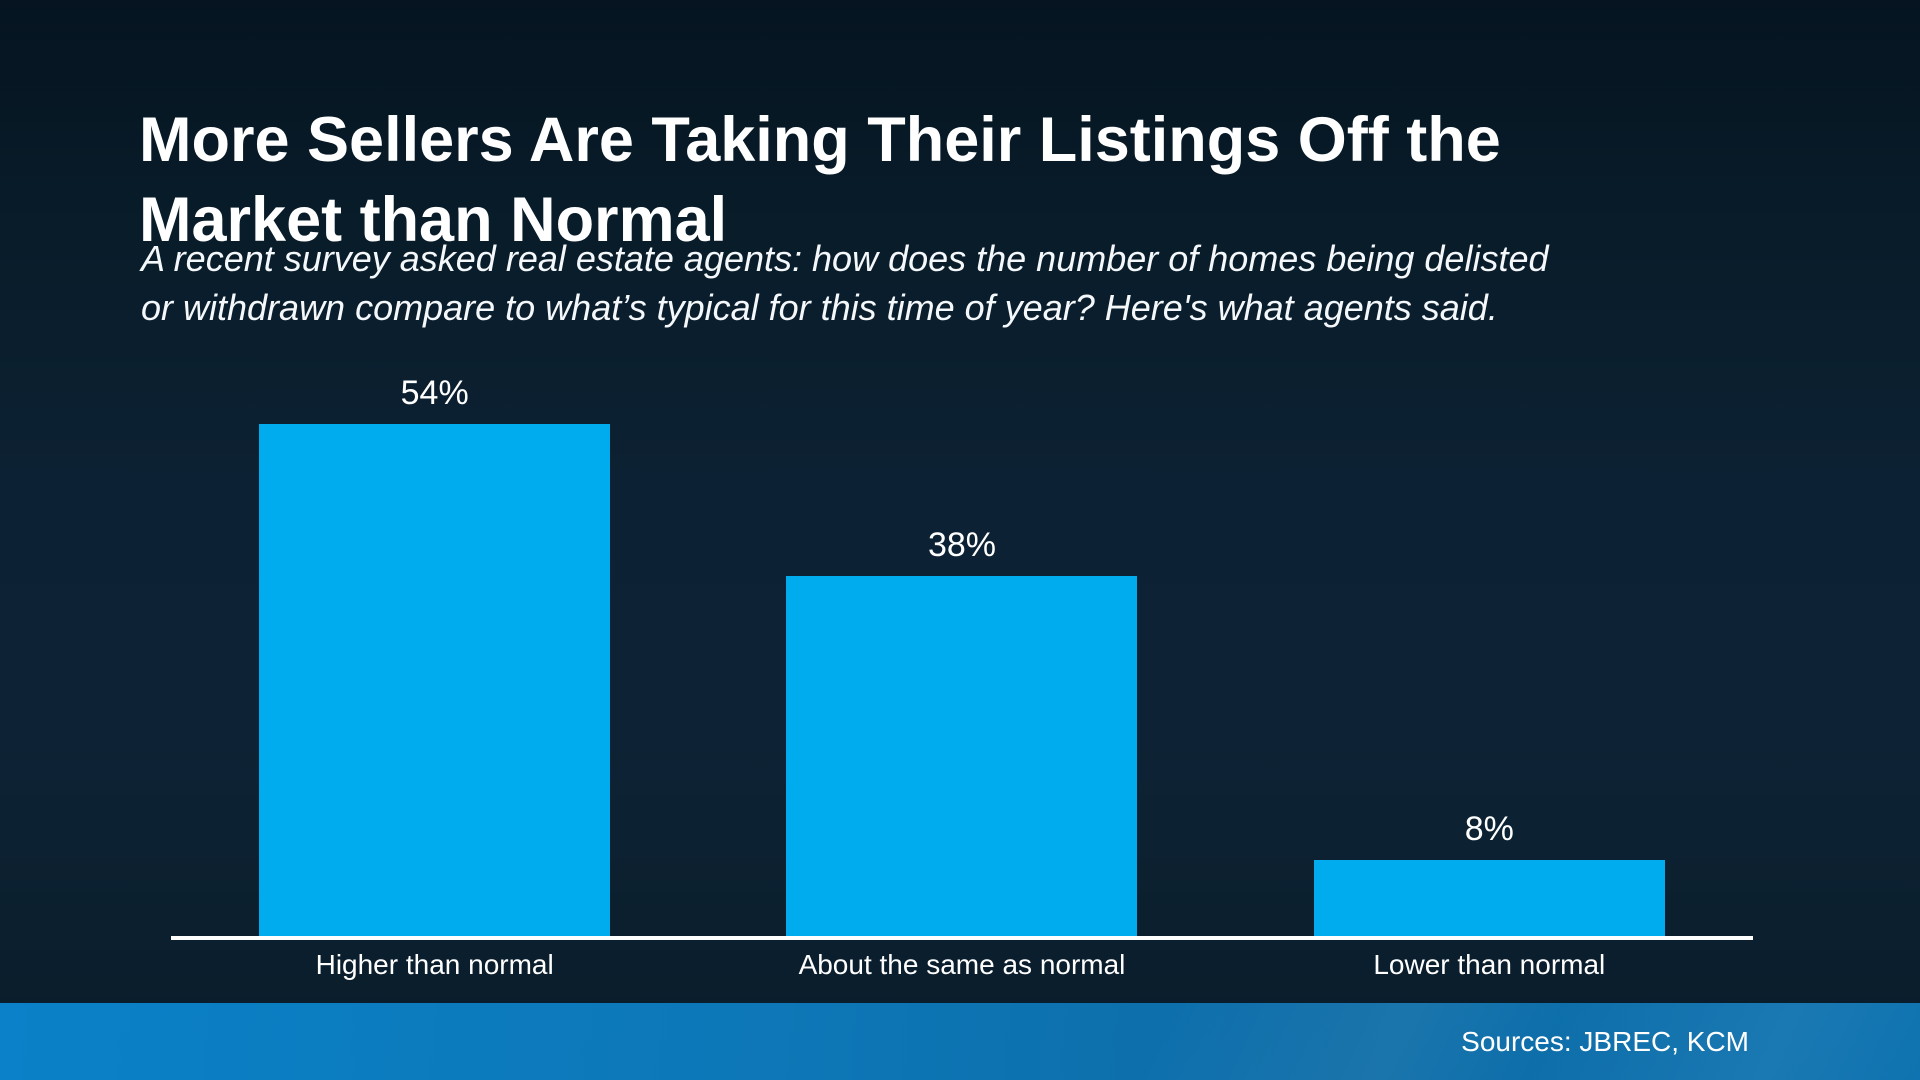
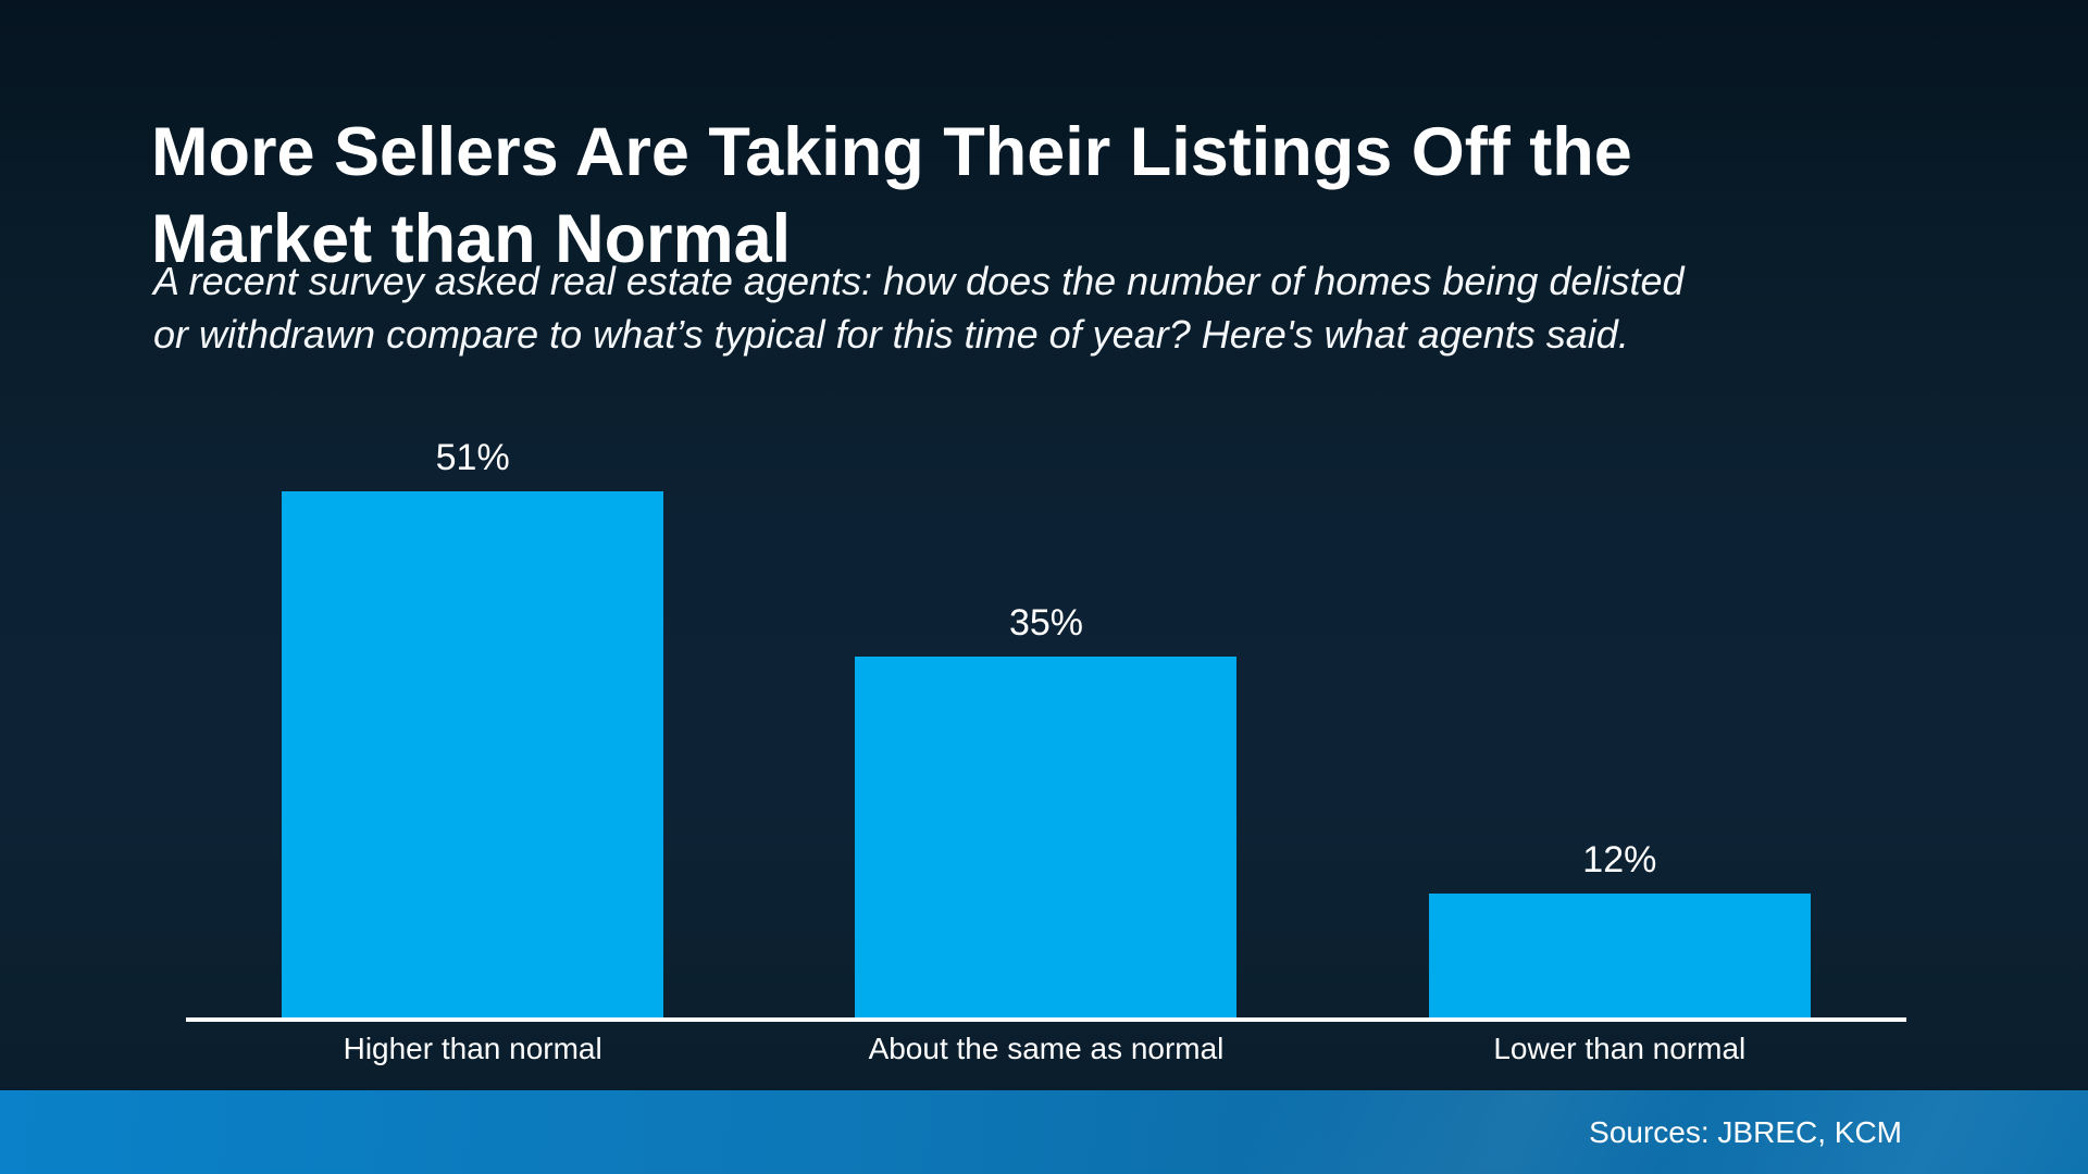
Higher than normal: 54% -> 51%
About the same as normal: 38% -> 35%
Lower than normal: 8% -> 12%
